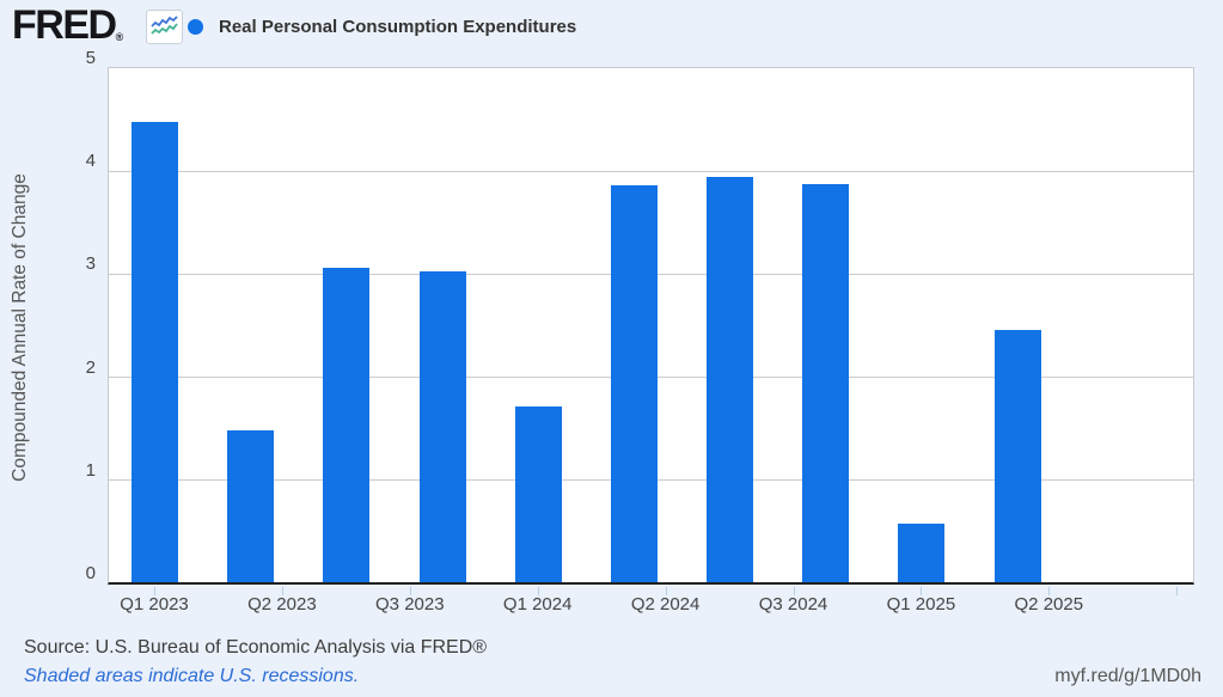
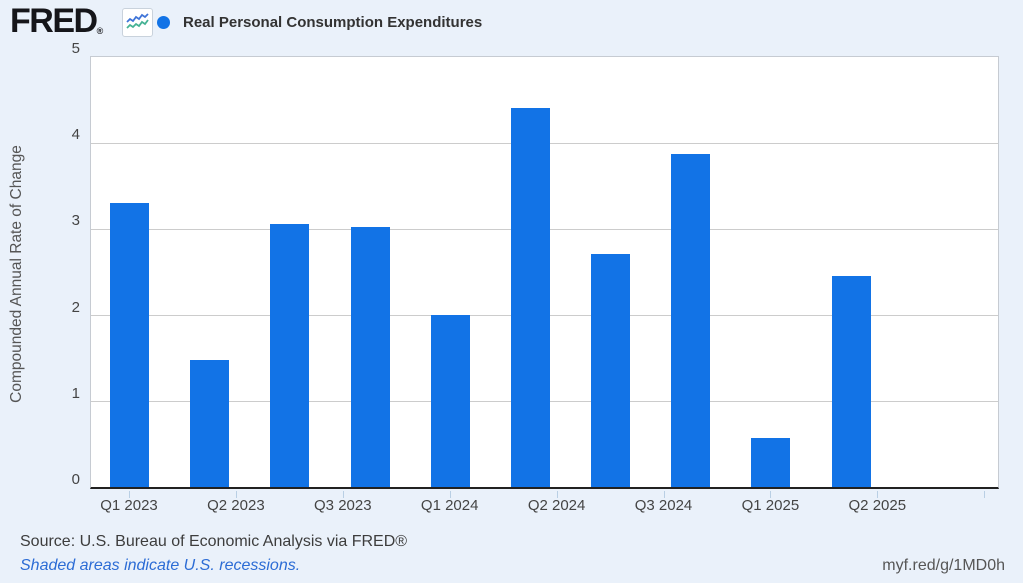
Q1 2023: 4.5 -> 3.3
Q1 2024: 1.7 -> 2.0
Q2 2024: 3.9 -> 4.4
Q3 2024: 3.9 -> 2.7
